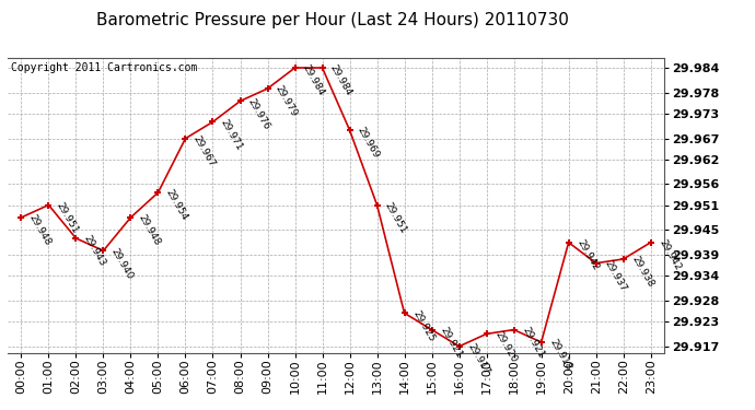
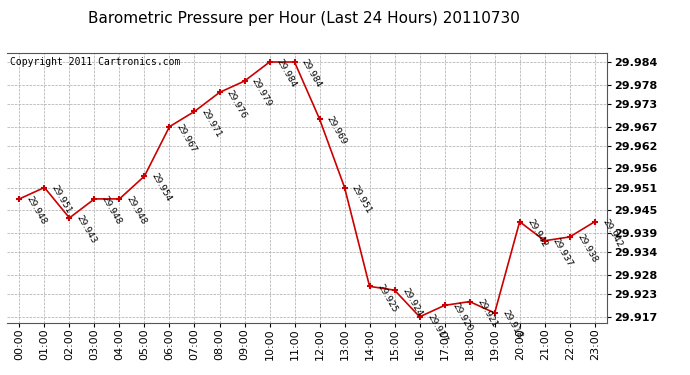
03:00: 29.940 -> 29.948
15:00: 29.921 -> 29.924
